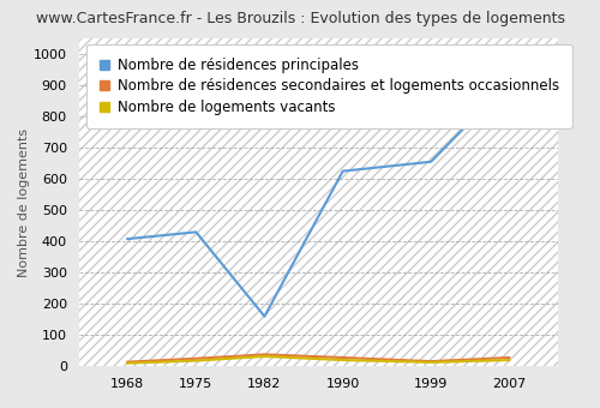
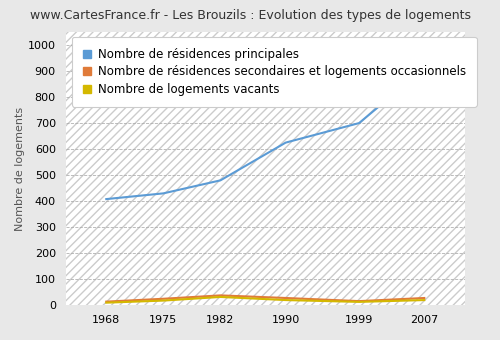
Nombre de résidences principales/1982: 160 -> 480
Nombre de résidences principales/1999: 655 -> 700
